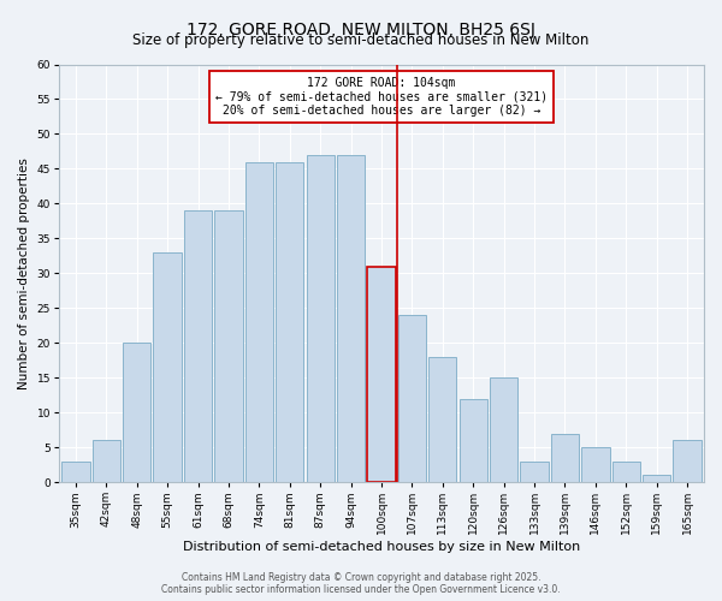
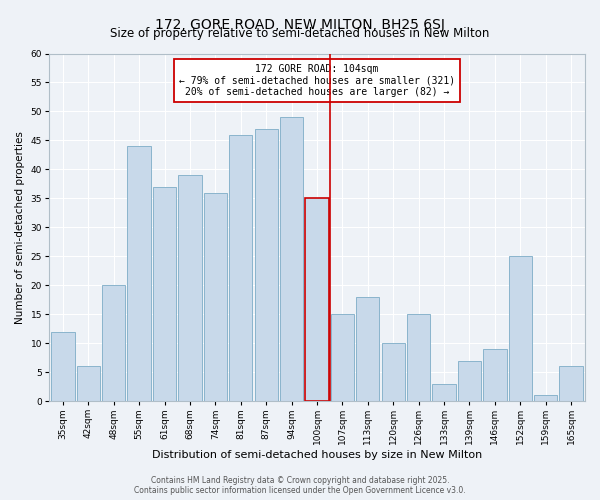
35sqm: 3 -> 12
55sqm: 33 -> 44
61sqm: 39 -> 37
74sqm: 46 -> 36
94sqm: 47 -> 49
100sqm: 31 -> 35
107sqm: 24 -> 15
120sqm: 12 -> 10
146sqm: 5 -> 9
152sqm: 3 -> 25
